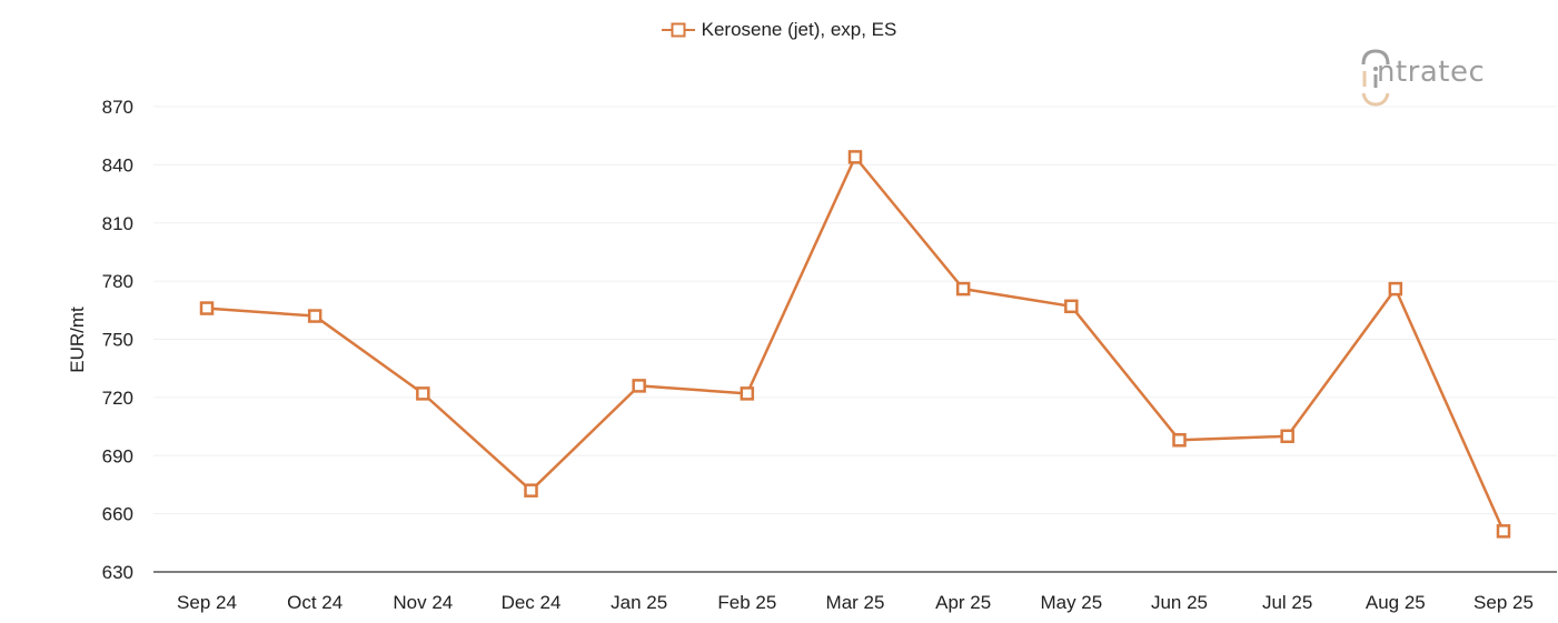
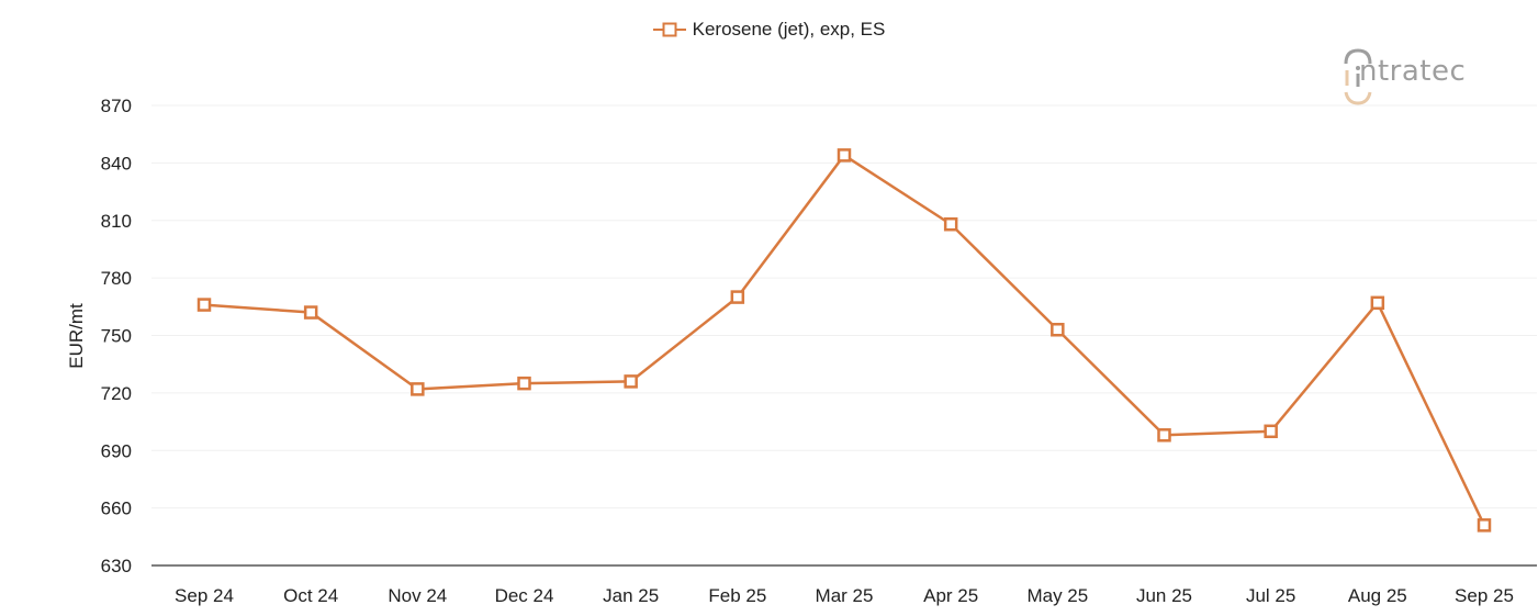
Dec 24: 672 -> 725
Feb 25: 722 -> 770
Apr 25: 776 -> 808
May 25: 767 -> 753
Aug 25: 776 -> 767
